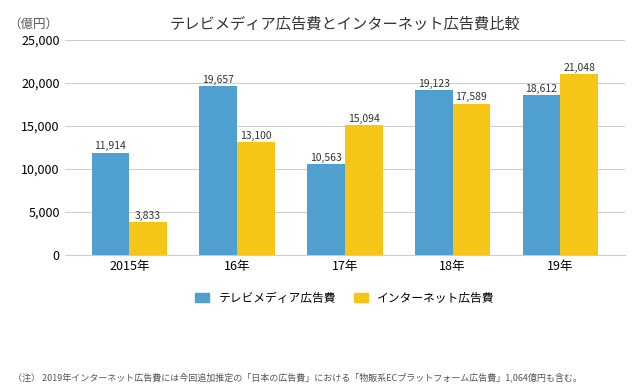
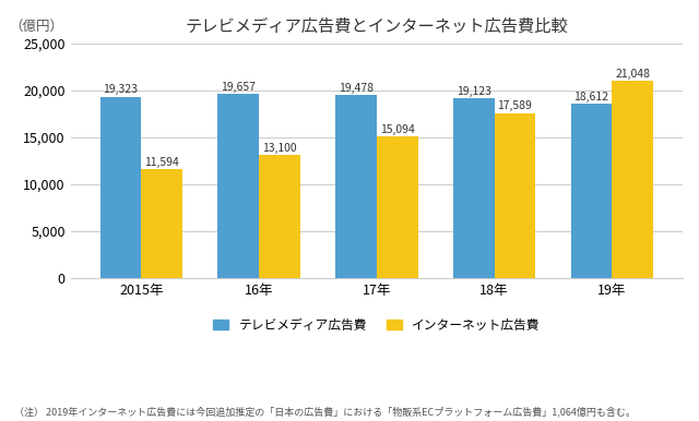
テレビメディア広告費/2015年: 11,914 -> 19,323
インターネット広告費/2015年: 3,833 -> 11,594
テレビメディア広告費/17年: 10,563 -> 19,478
